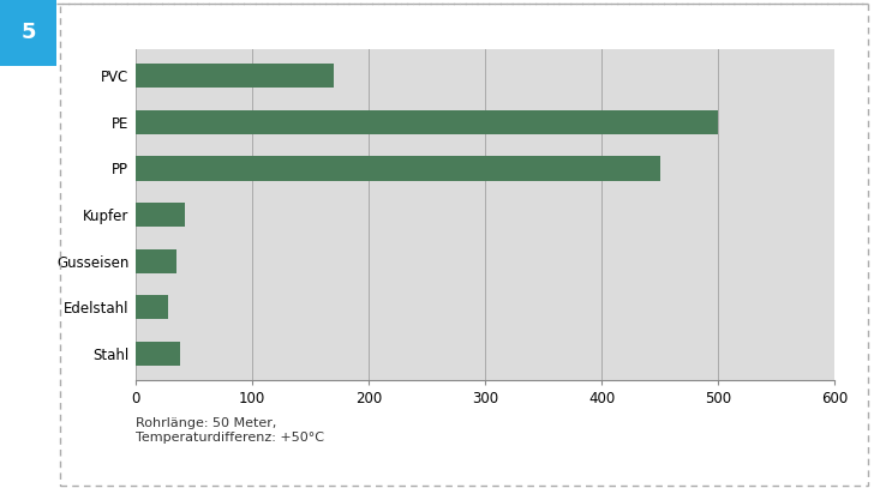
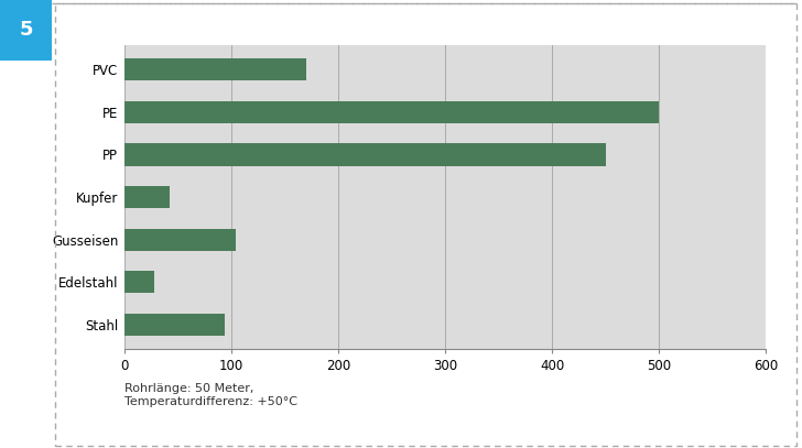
Gusseisen: 35 -> 104
Stahl: 38 -> 94
